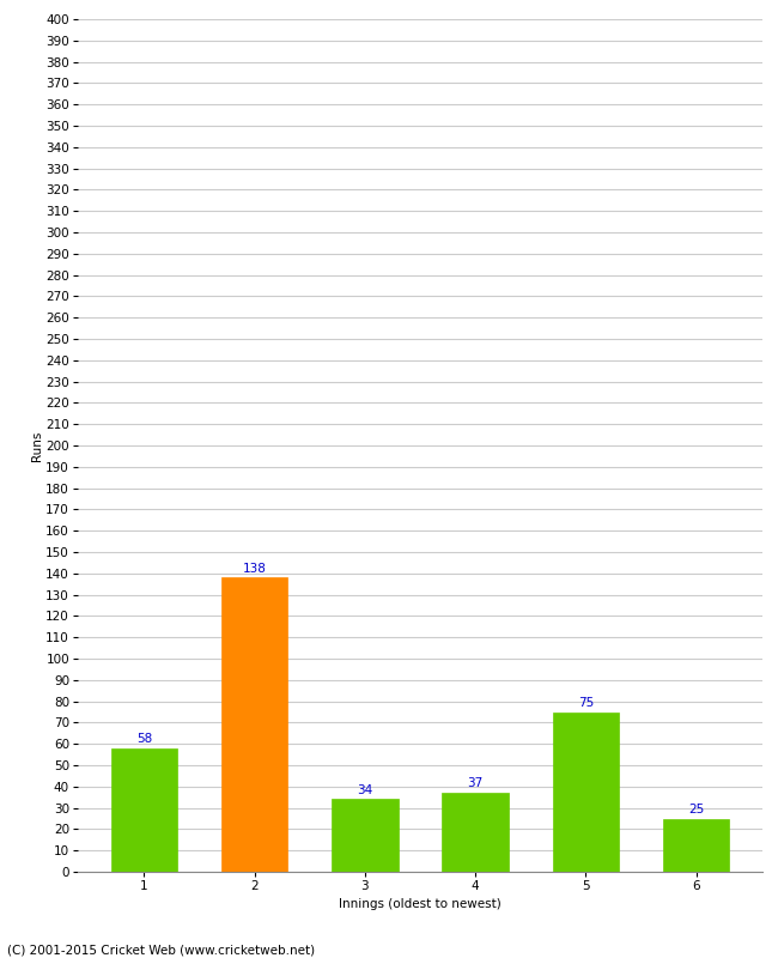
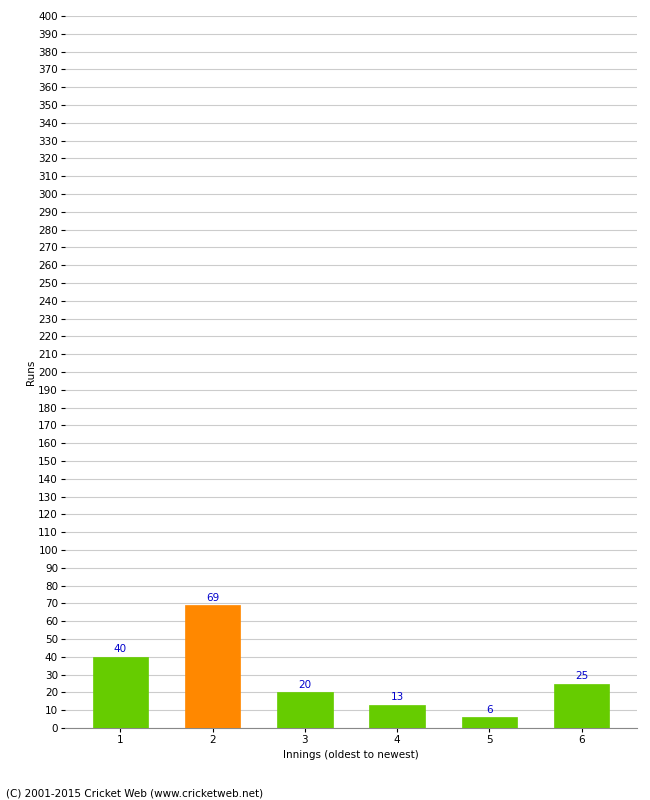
1: 58 -> 40
2: 138 -> 69
3: 34 -> 20
4: 37 -> 13
5: 75 -> 6
